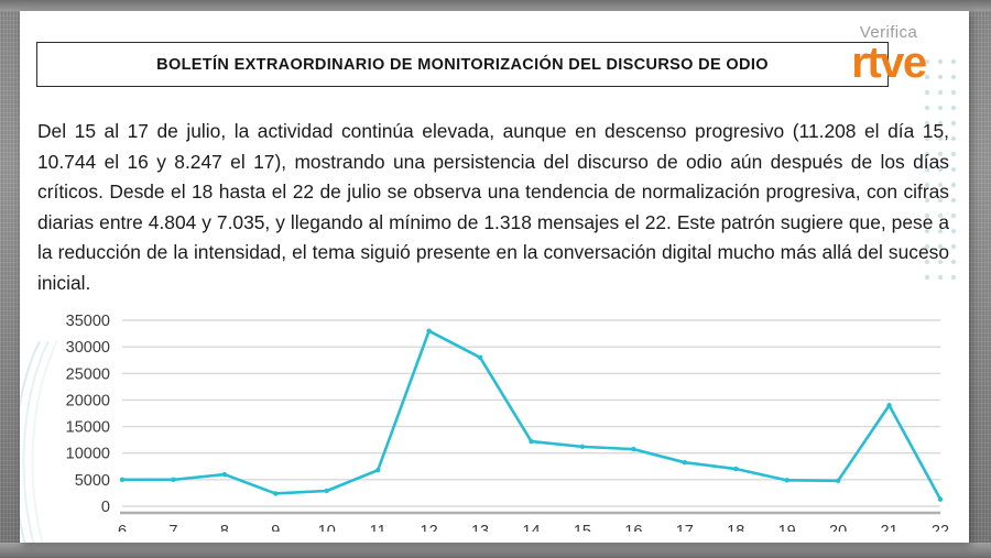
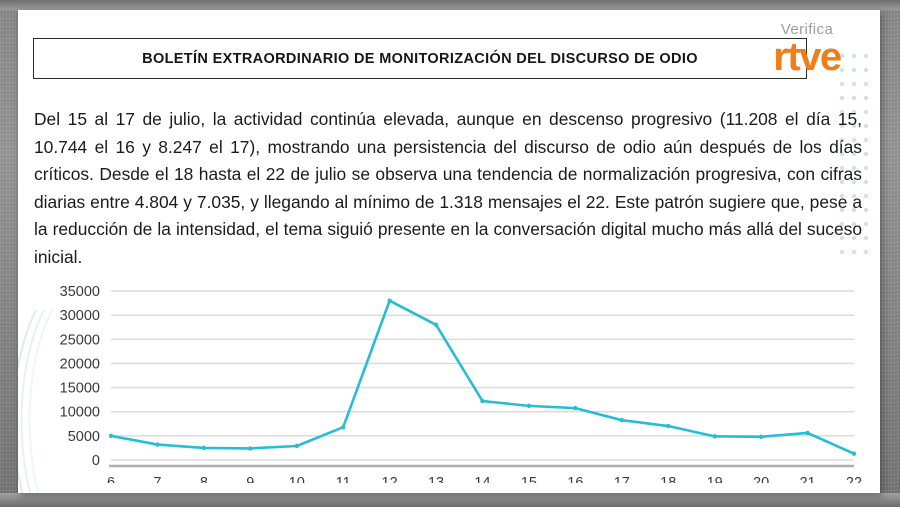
7: 5000 -> 3000
8: 6000 -> 2000
21: 19000 -> 6000
